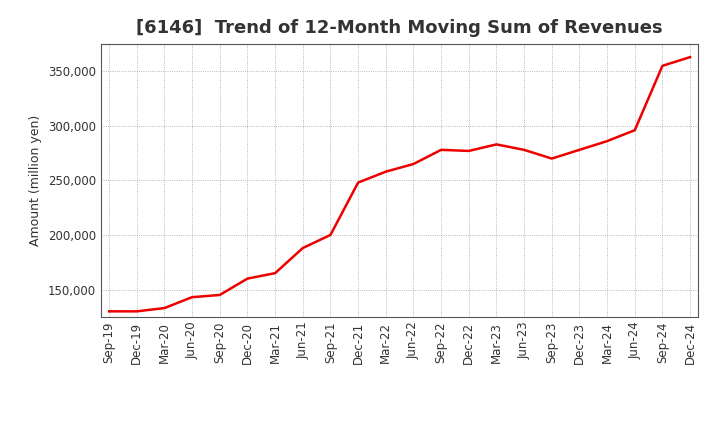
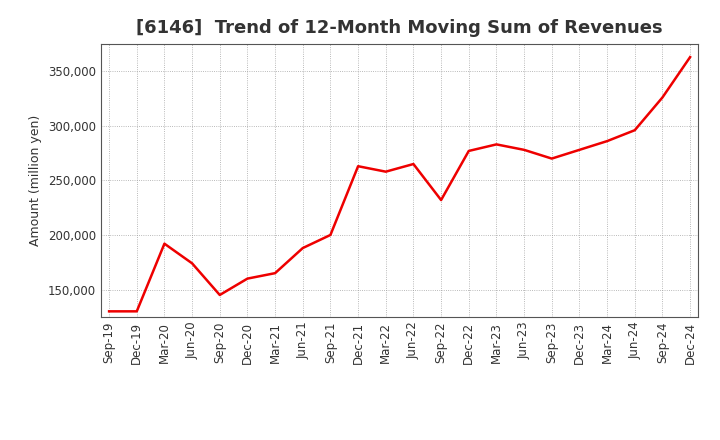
Mar-20: 133,000 -> 192,000
Jun-20: 143,000 -> 174,000
Dec-21: 248,000 -> 263,000
Sep-22: 278,000 -> 232,000
Sep-24: 355,000 -> 326,000
